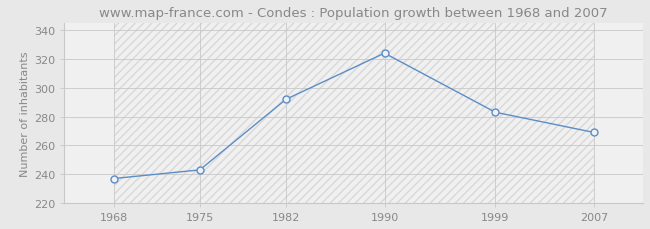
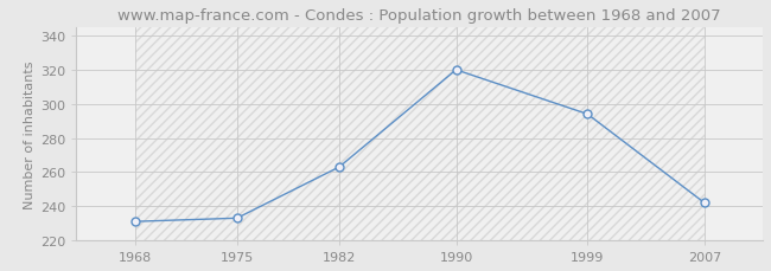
1968: 237 -> 231
1975: 243 -> 233
1982: 292 -> 263
1990: 324 -> 320
1999: 283 -> 294
2007: 269 -> 242
